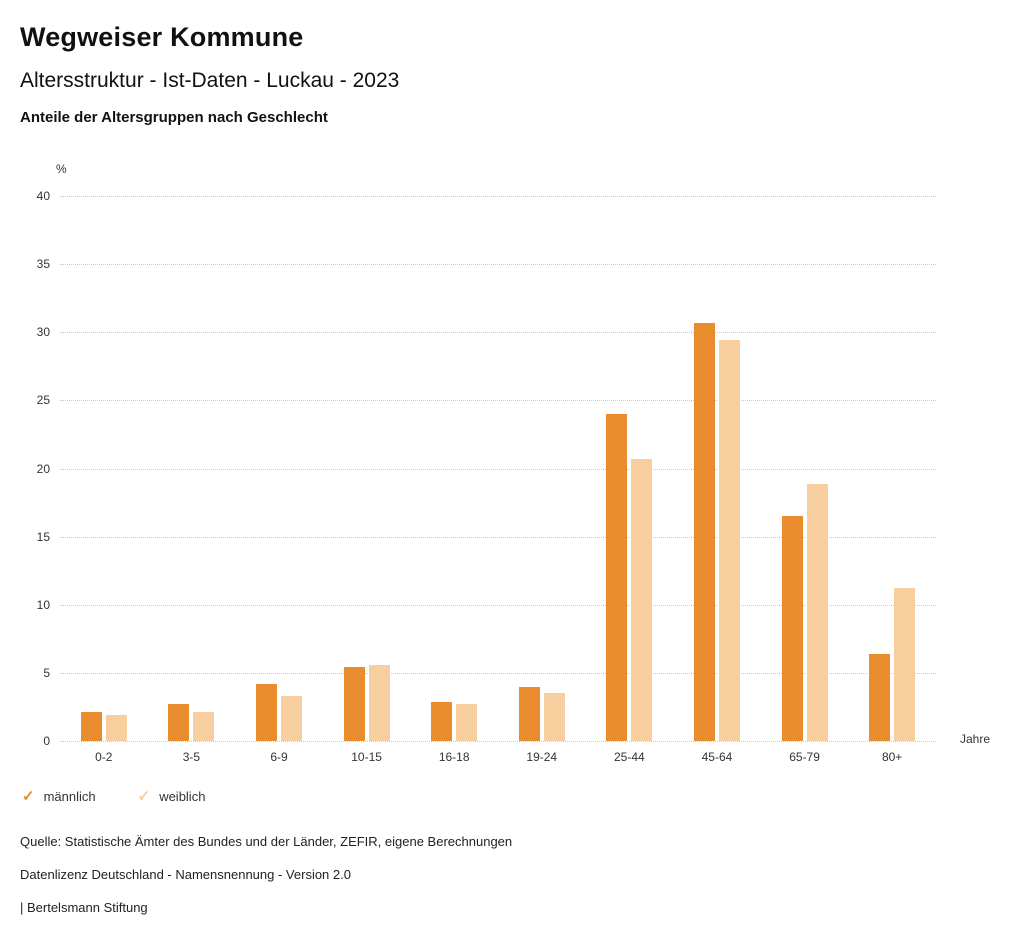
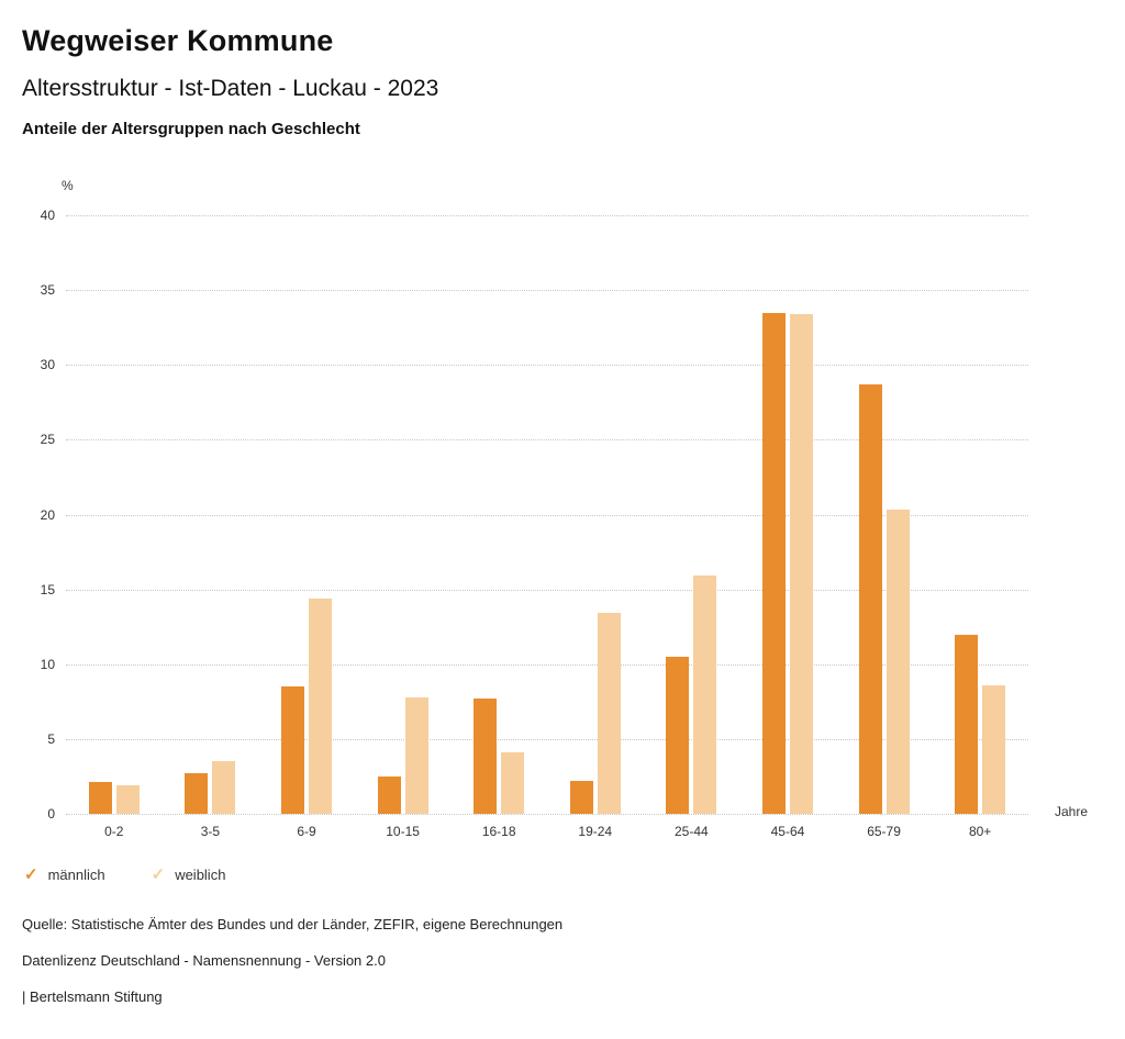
weiblich/3-5: 2.1 -> 3.5
männlich/6-9: 4.2 -> 8.5
weiblich/6-9: 3.3 -> 14.4
männlich/10-15: 5.4 -> 2.5
weiblich/10-15: 5.6 -> 7.8
männlich/16-18: 2.9 -> 7.7
weiblich/16-18: 2.7 -> 4.1
männlich/19-24: 4.0 -> 2.2
weiblich/19-24: 3.5 -> 13.4
männlich/25-44: 24.0 -> 10.5
weiblich/25-44: 20.7 -> 15.9
männlich/45-64: 30.7 -> 33.5
weiblich/45-64: 29.4 -> 33.4
männlich/65-79: 16.5 -> 28.7
weiblich/65-79: 18.9 -> 20.3
männlich/80+: 6.4 -> 12.0
weiblich/80+: 11.2 -> 8.6
